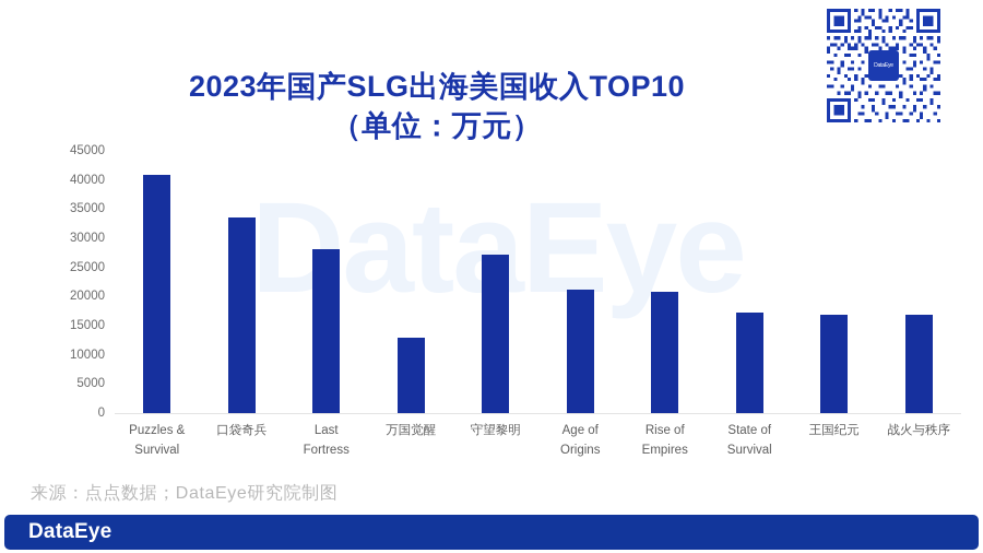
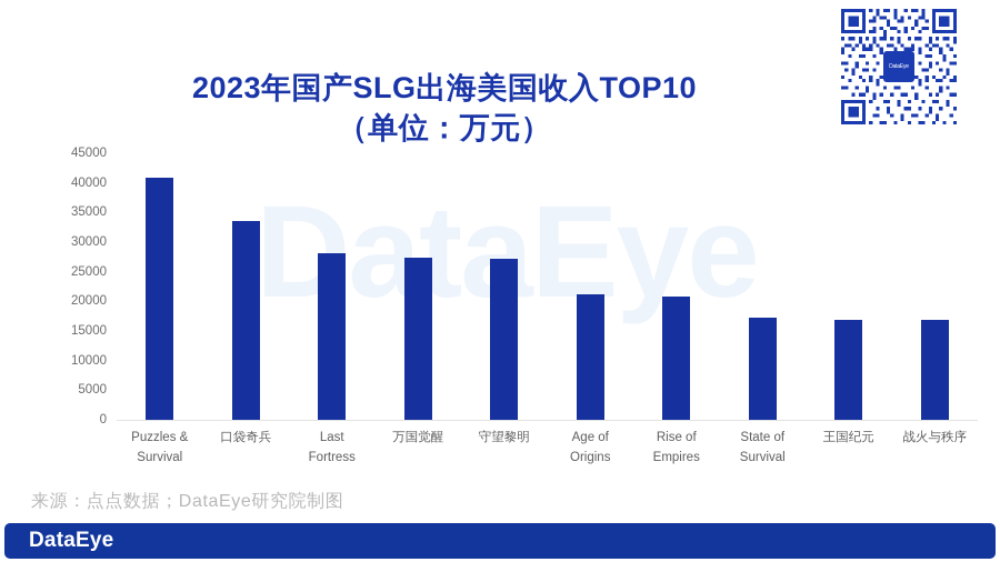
万国觉醒: 13000 -> 27000
